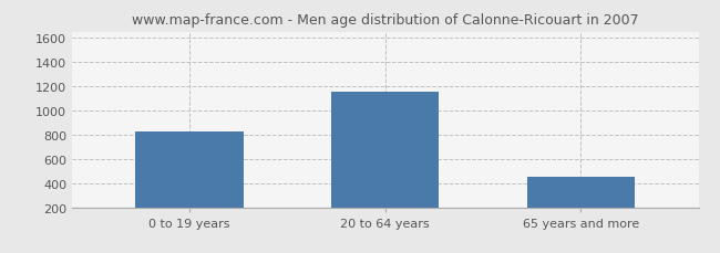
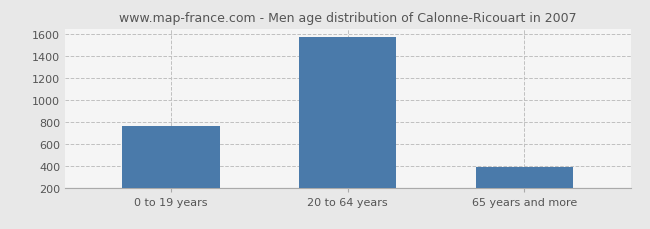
0 to 19 years: 830 -> 760
20 to 64 years: 1160 -> 1580
65 years and more: 450 -> 390
